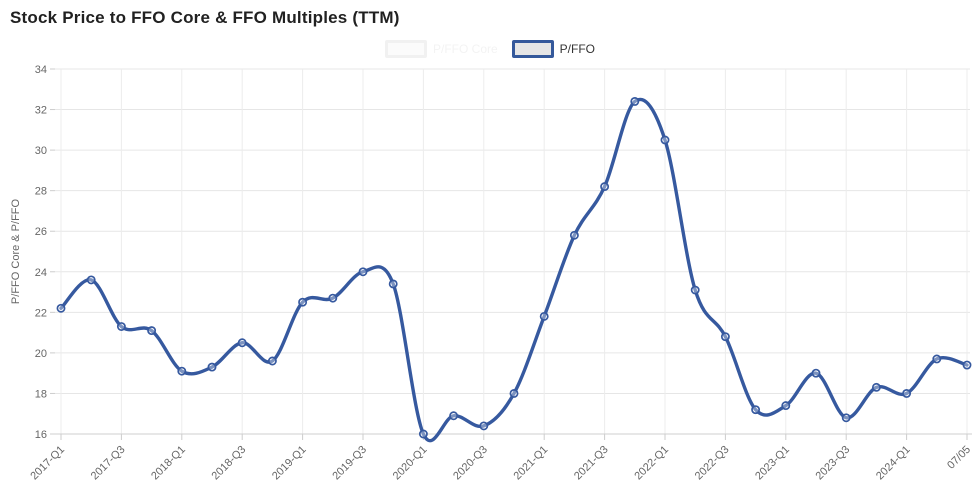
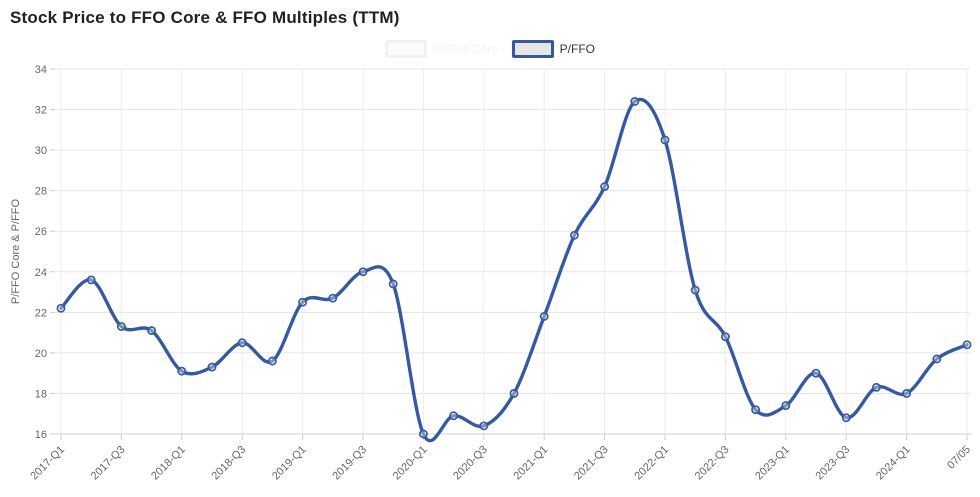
07/05: 19.4 -> 20.4
